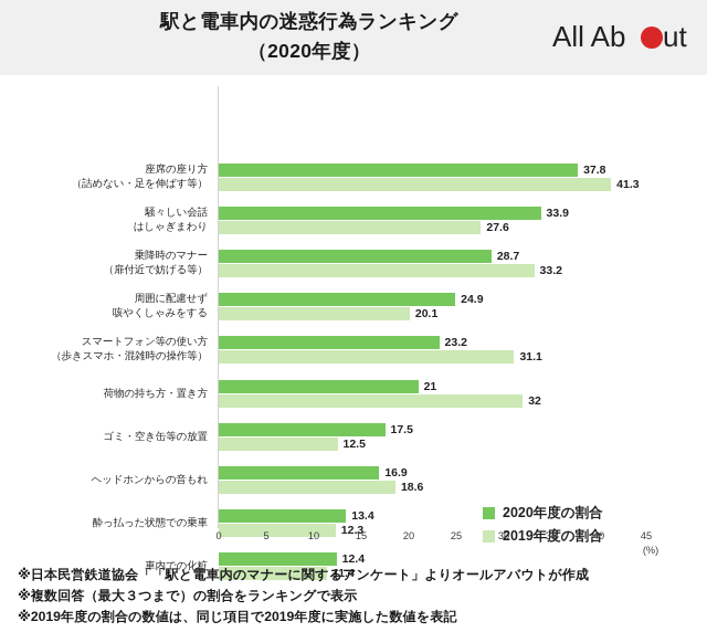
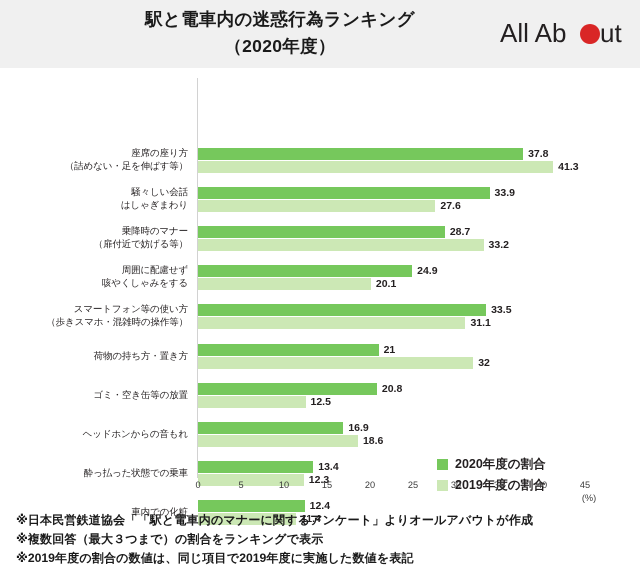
2020年度の割合/スマートフォン等の使い方 （歩きスマホ・混雑時の操作等）: 23.2 -> 33.5
2020年度の割合/ゴミ・空き缶等の放置: 17.5 -> 20.8
